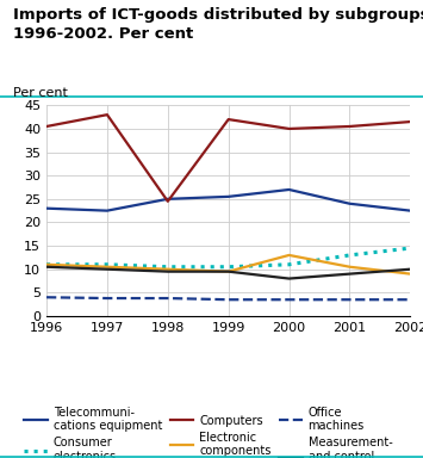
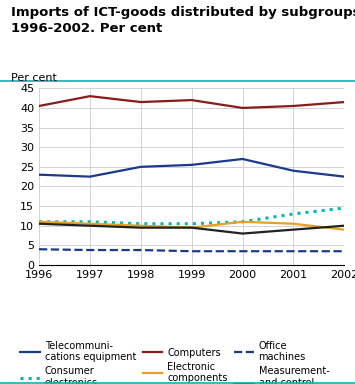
Computers/1998: 24.5 -> 41.5
Electronic components/2000: 13.0 -> 11.0
